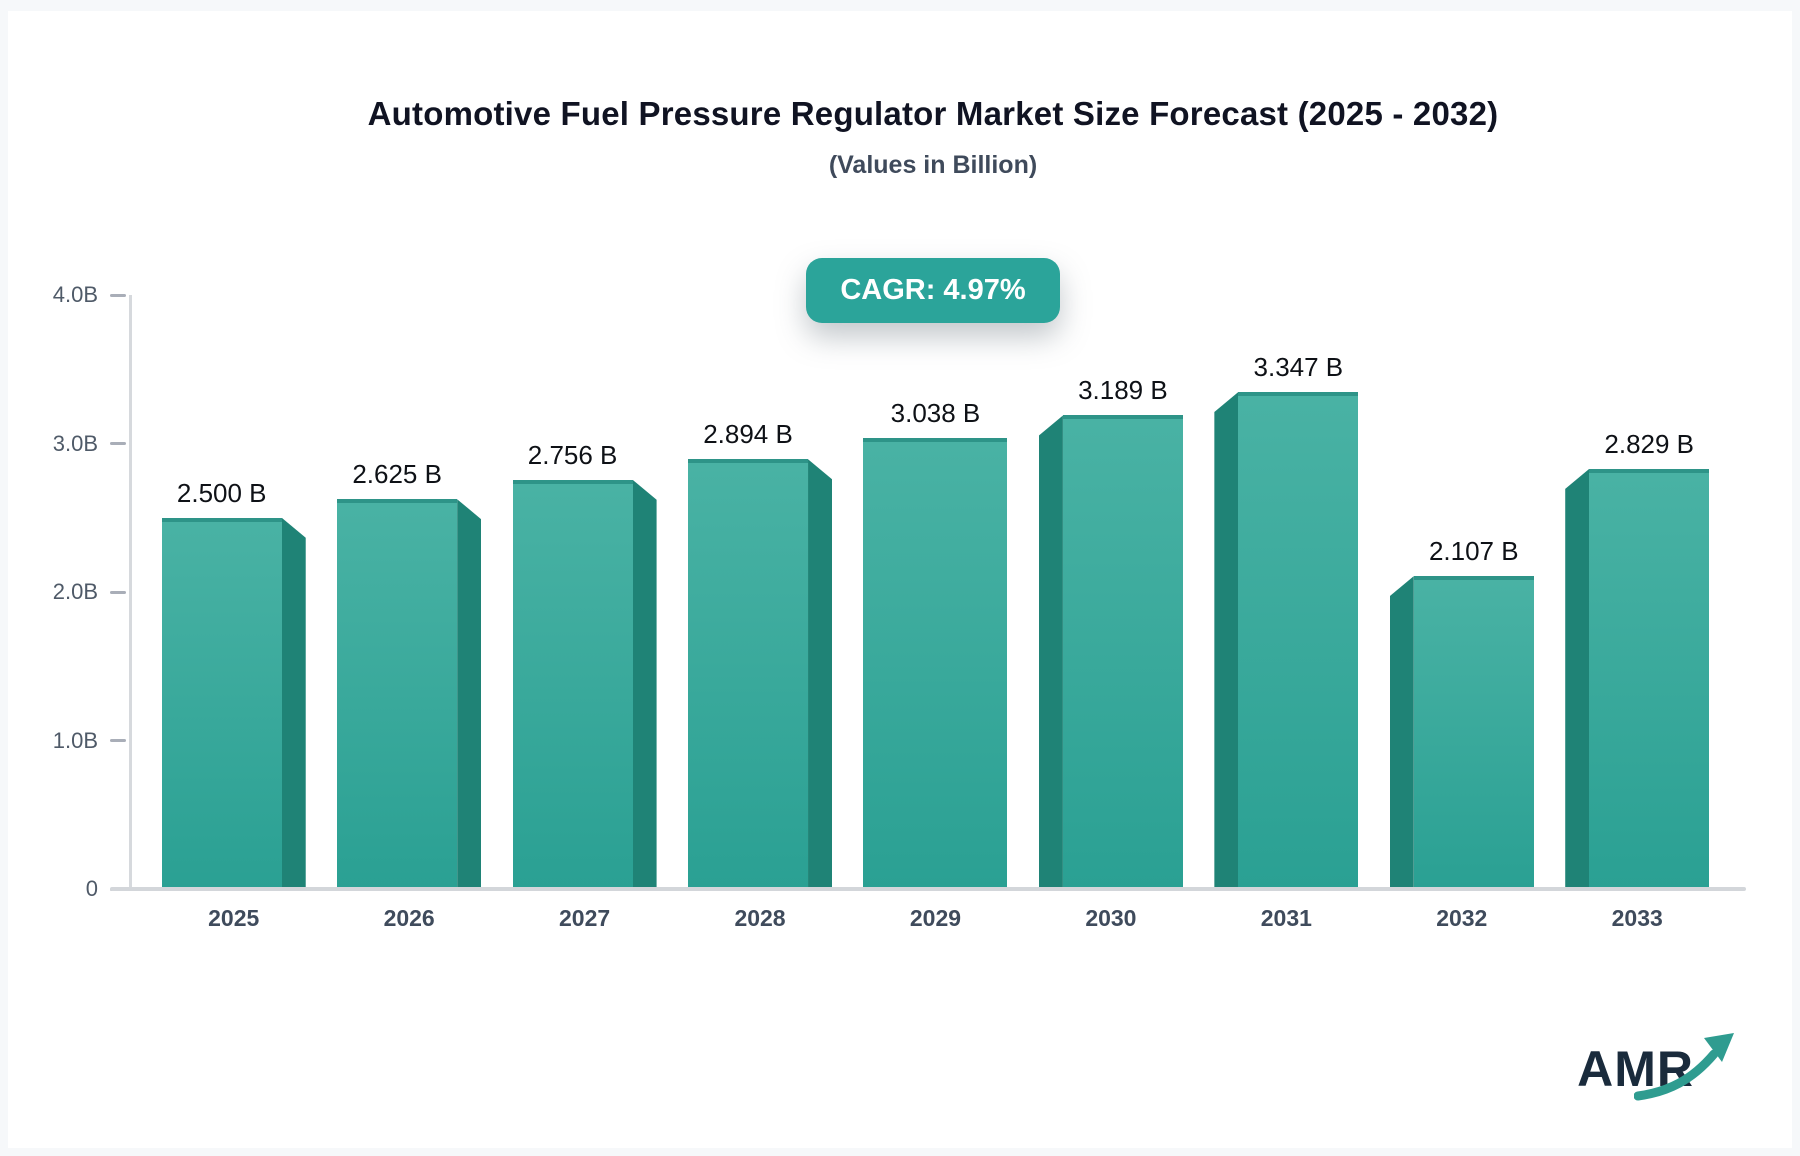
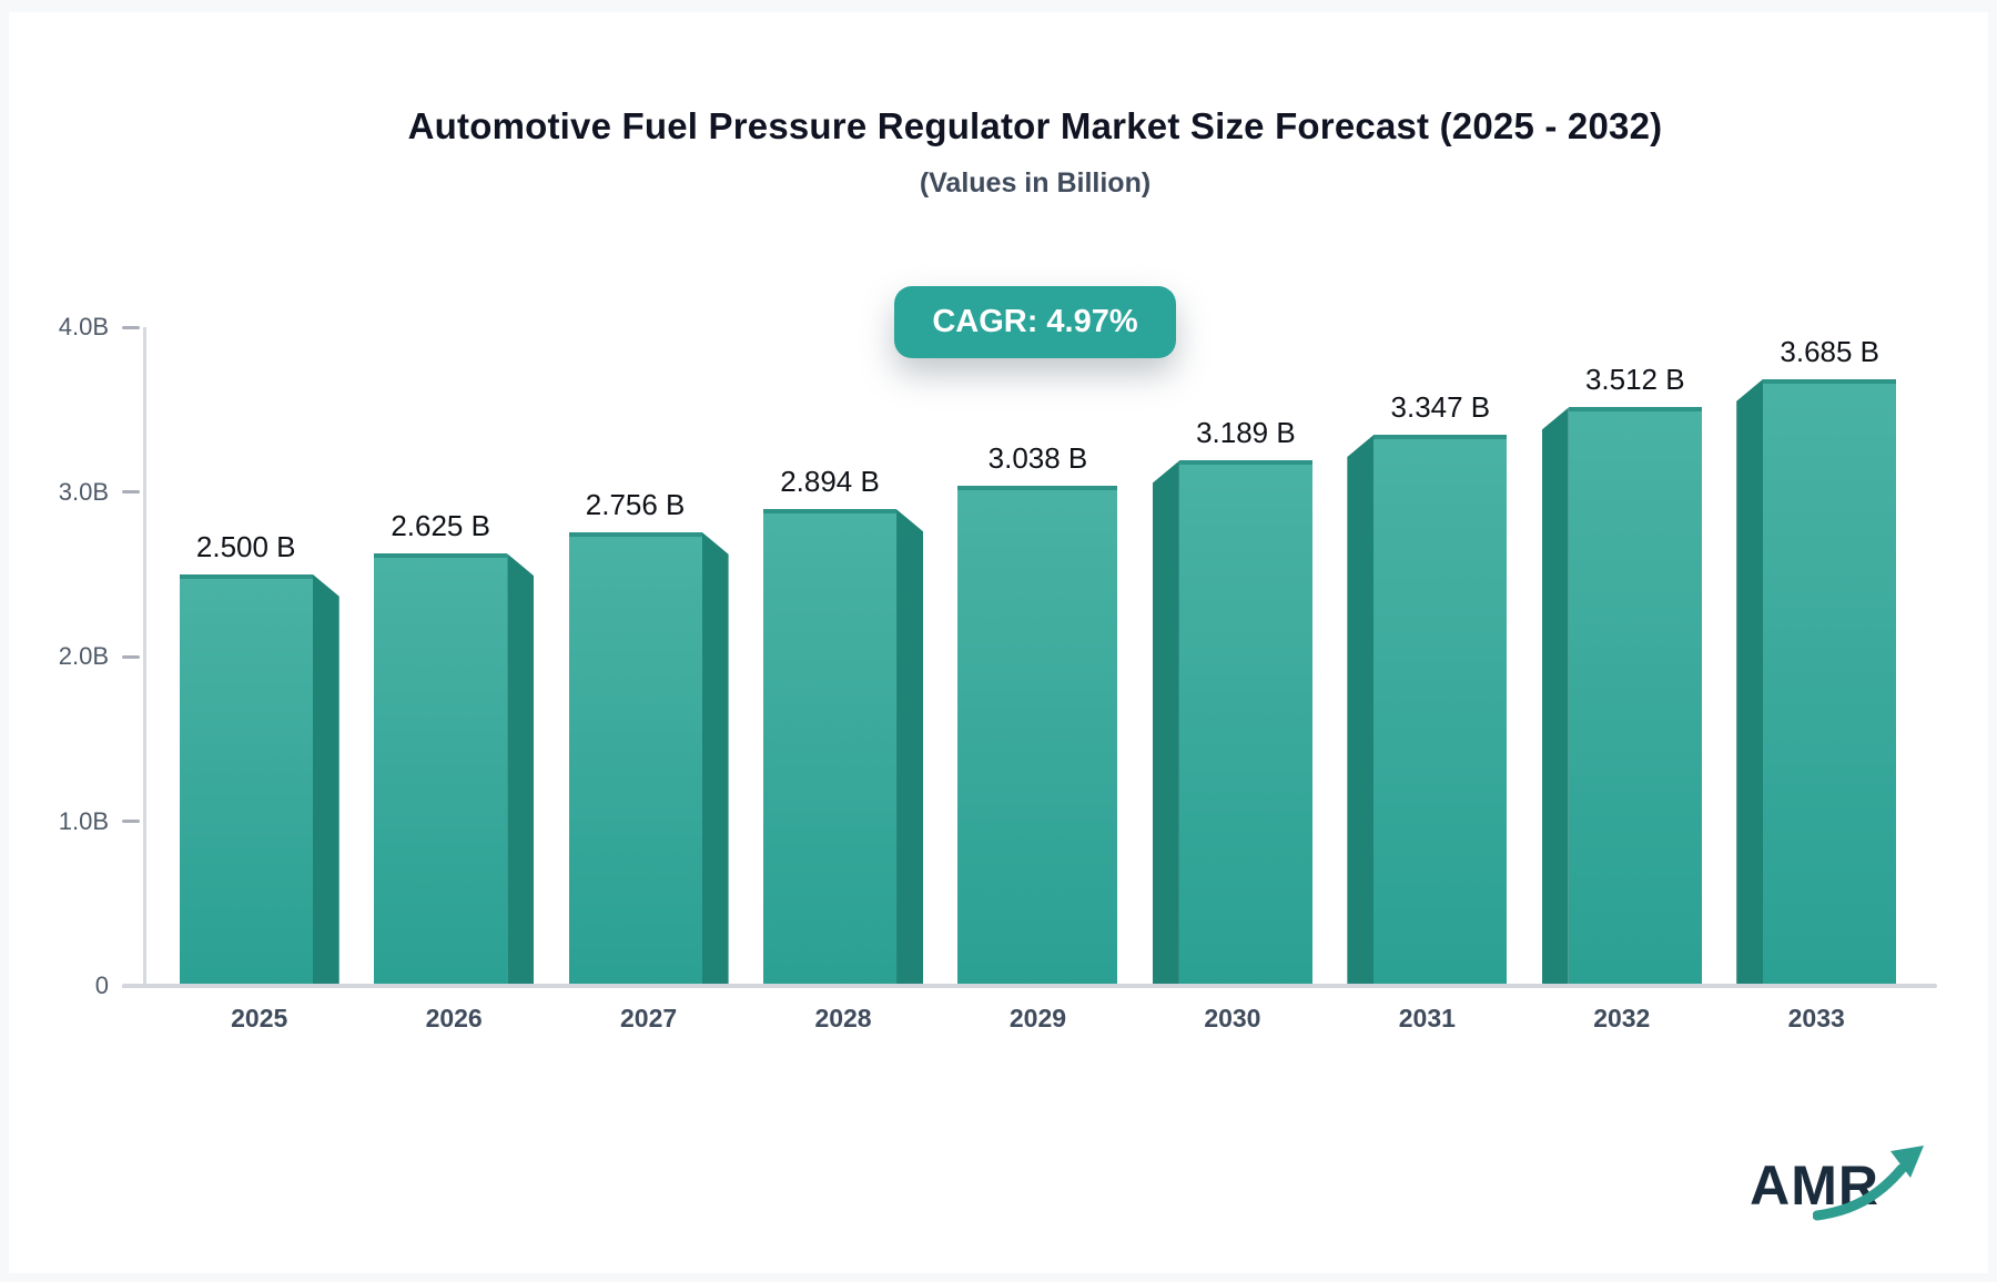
2032: 2.107 -> 3.512
2033: 2.829 -> 3.685
